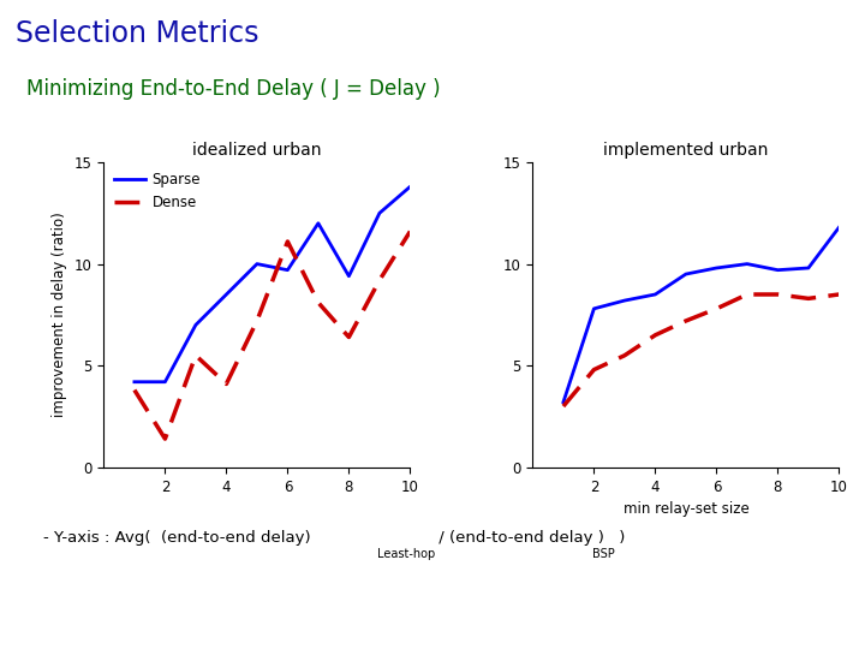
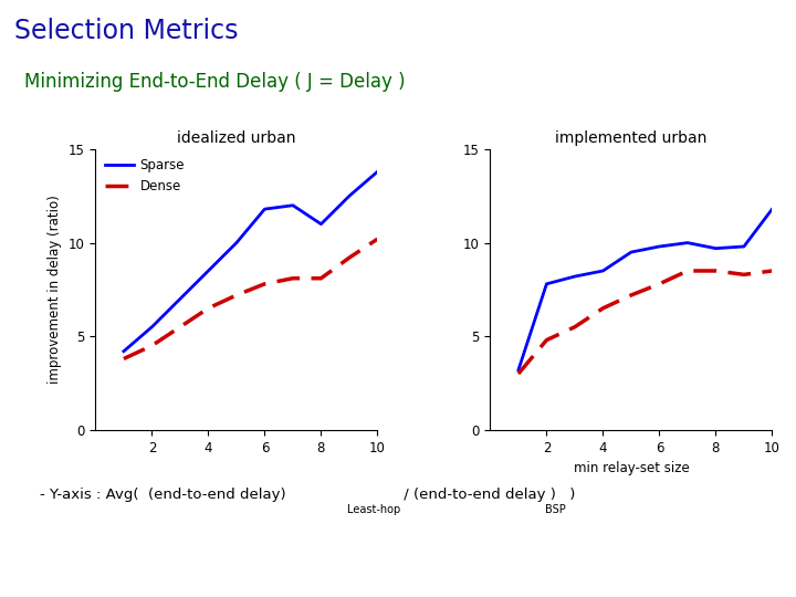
idealized urban/Sparse/2: 4.2 -> 5.5
idealized urban/Dense/2: 1.4 -> 4.5
idealized urban/Dense/4: 4.1 -> 6.5
idealized urban/Sparse/6: 9.7 -> 11.8
idealized urban/Dense/6: 11.1 -> 7.8
idealized urban/Sparse/8: 9.4 -> 11.0
idealized urban/Dense/8: 6.4 -> 8.1
idealized urban/Dense/10: 11.6 -> 10.2
